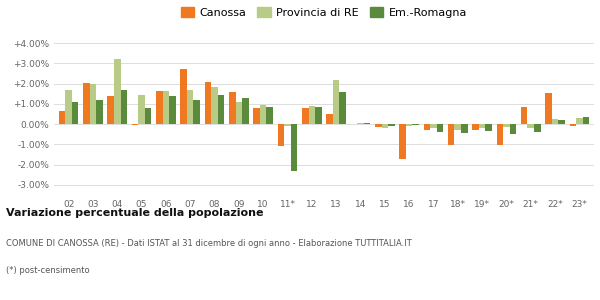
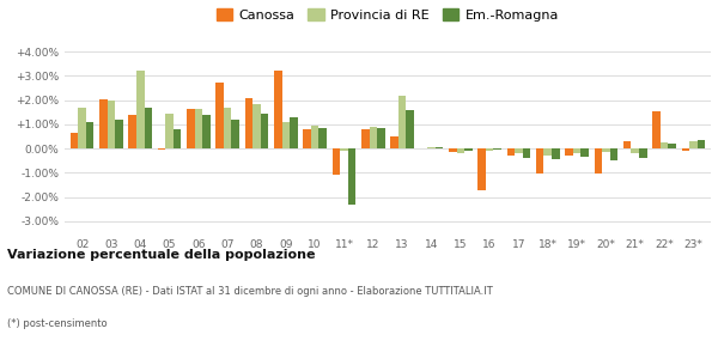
Canossa/09: 1.60% -> 3.20%
Canossa/21*: 0.85% -> 0.30%
